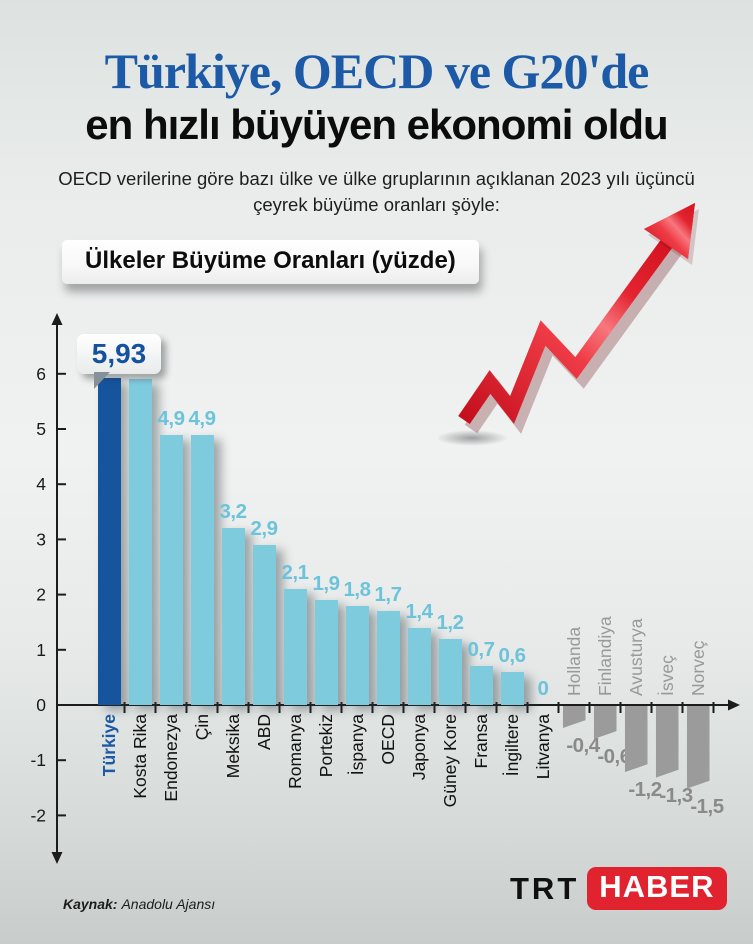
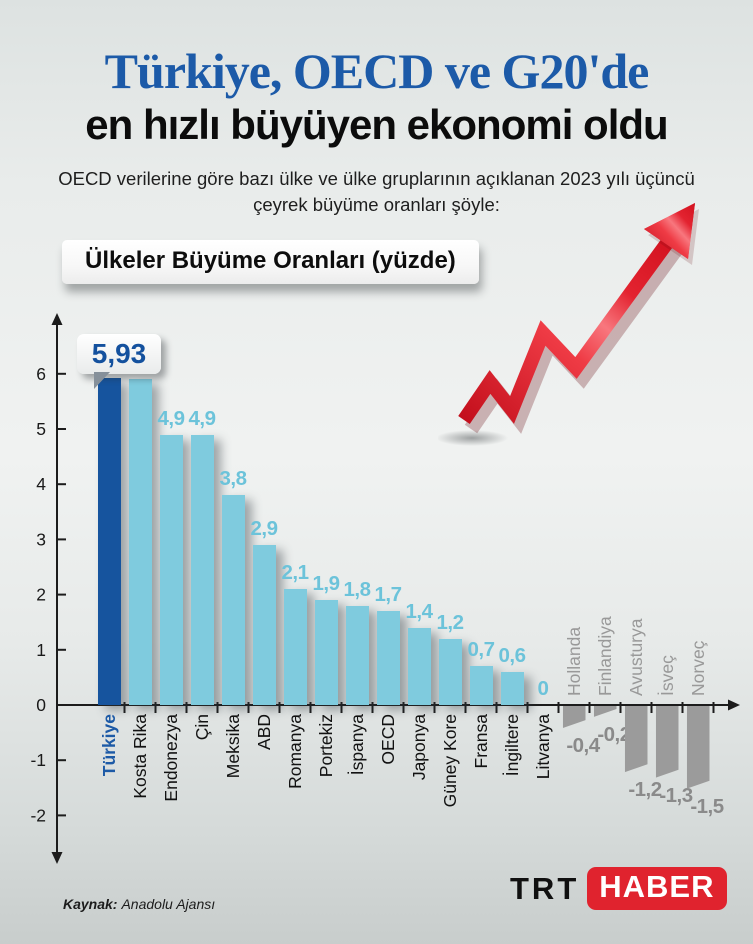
Meksika: 3,2 -> 3,8
Finlandiya: -0,6 -> -0,2
